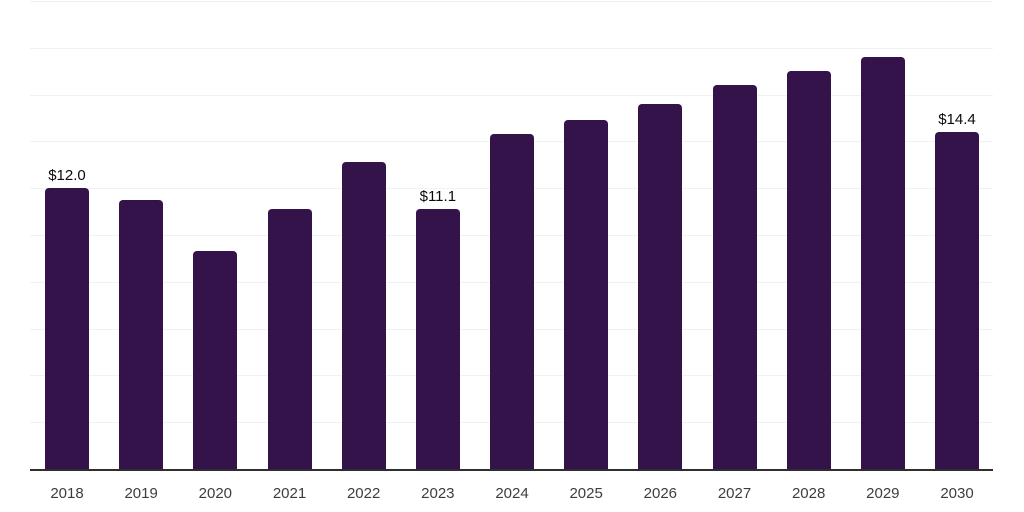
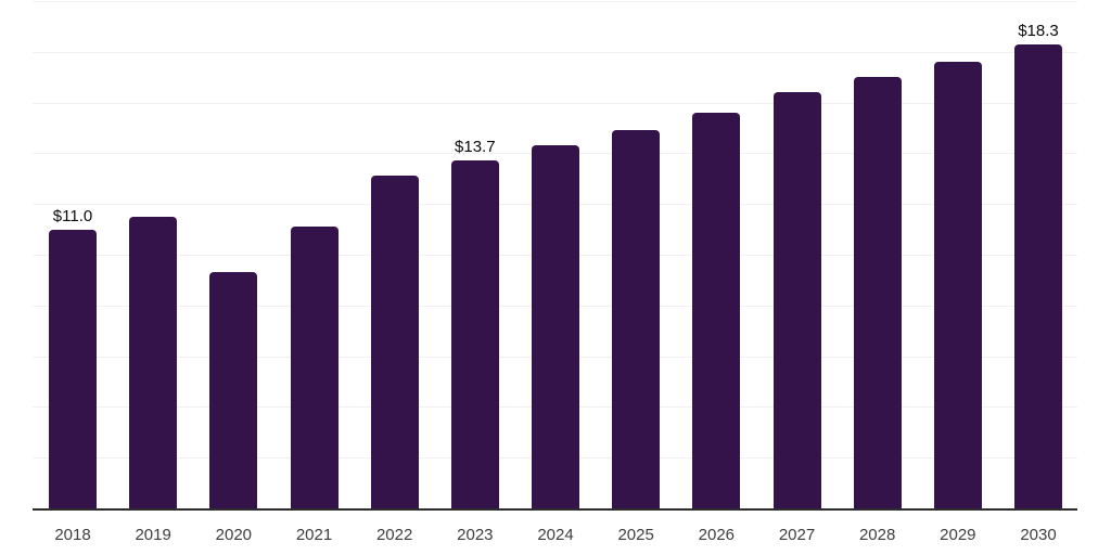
2018: $12.0 -> $11.0
2023: $11.1 -> $13.7
2030: $14.4 -> $18.3
